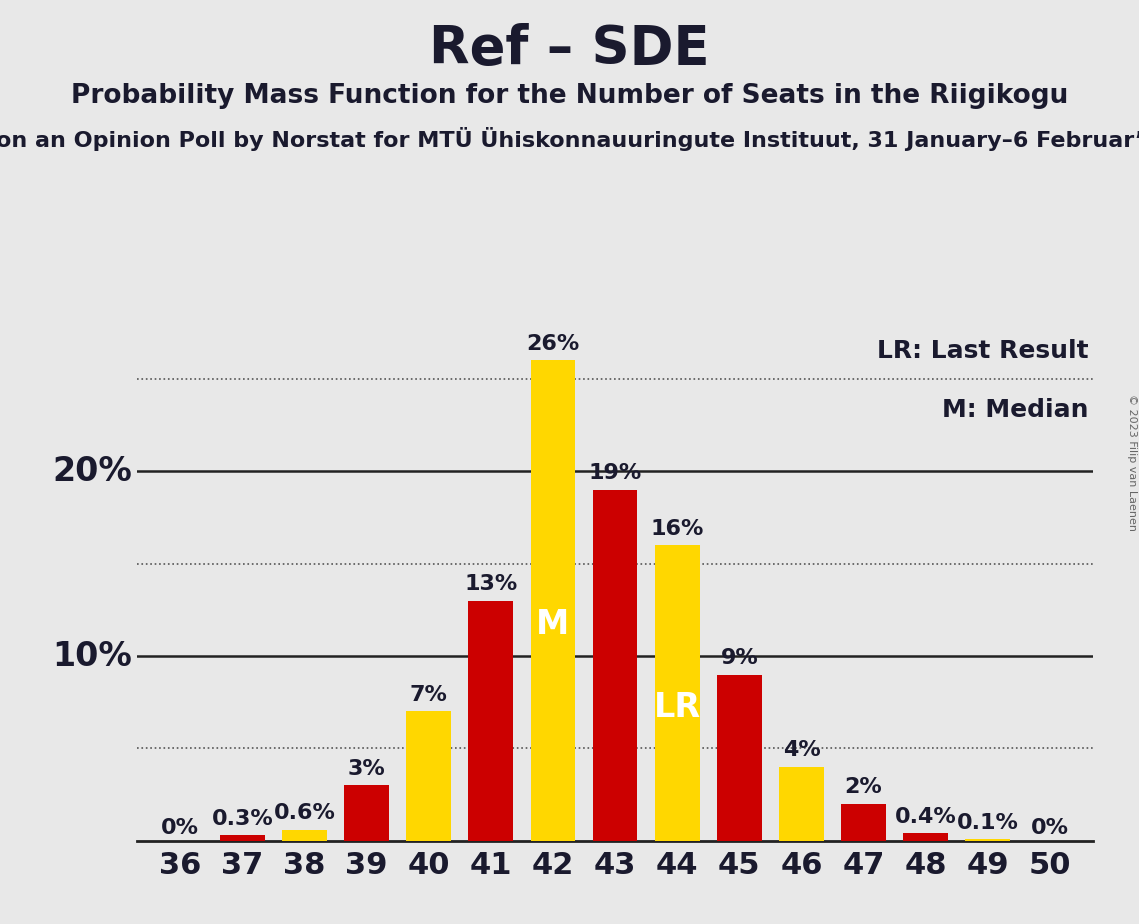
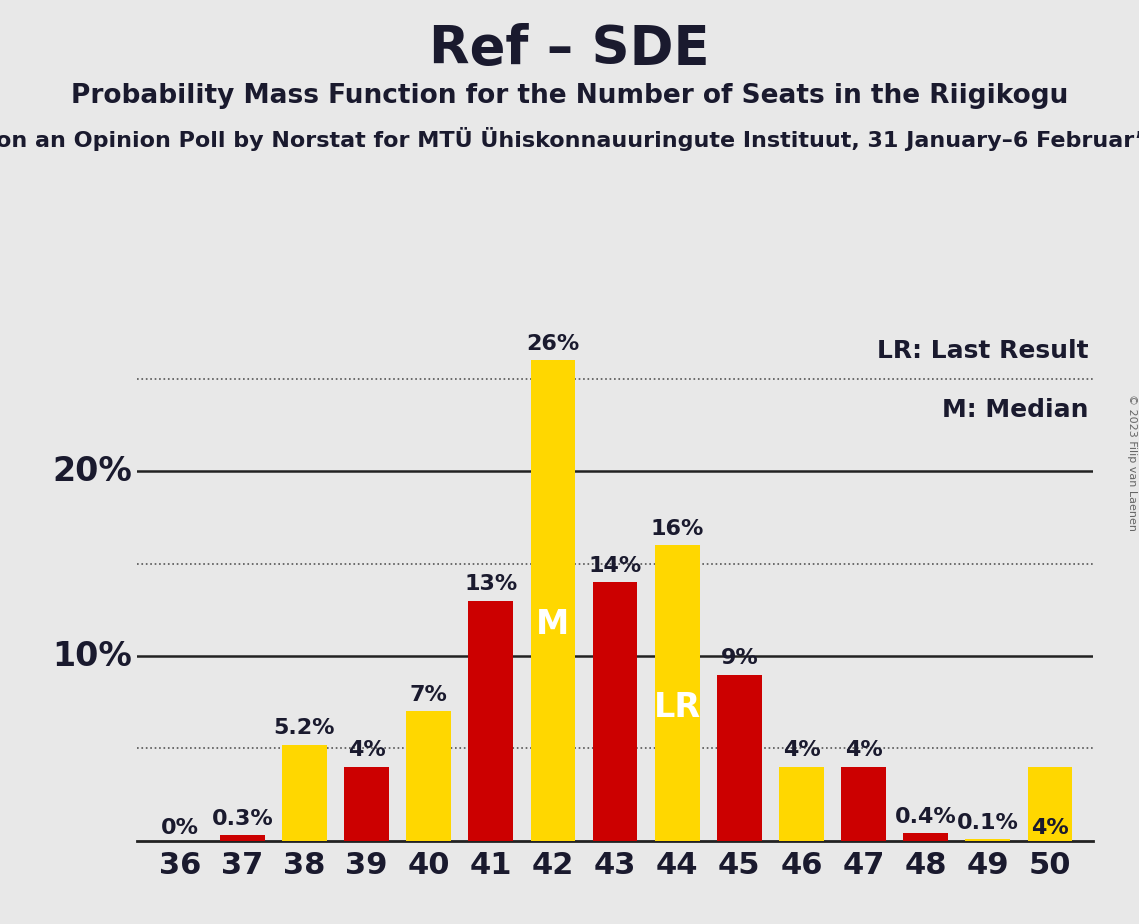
38: 0.6% -> 5.2%
39: 3% -> 4%
43: 19% -> 14%
47: 2% -> 4%
50: 0% -> 4%
